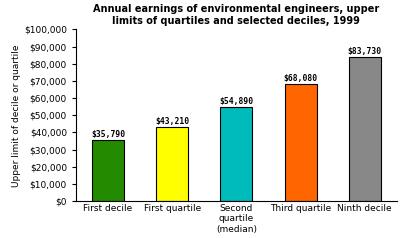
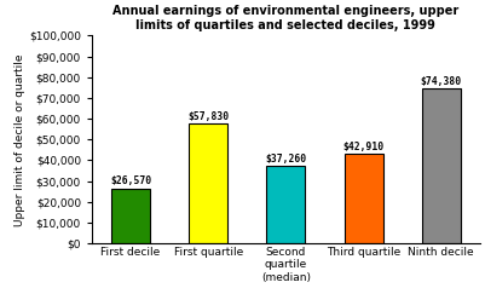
First decile: $35,790 -> $26,570
First quartile: $43,210 -> $57,830
Second quartile (median): $54,890 -> $37,260
Third quartile: $68,080 -> $42,910
Ninth decile: $83,730 -> $74,380
